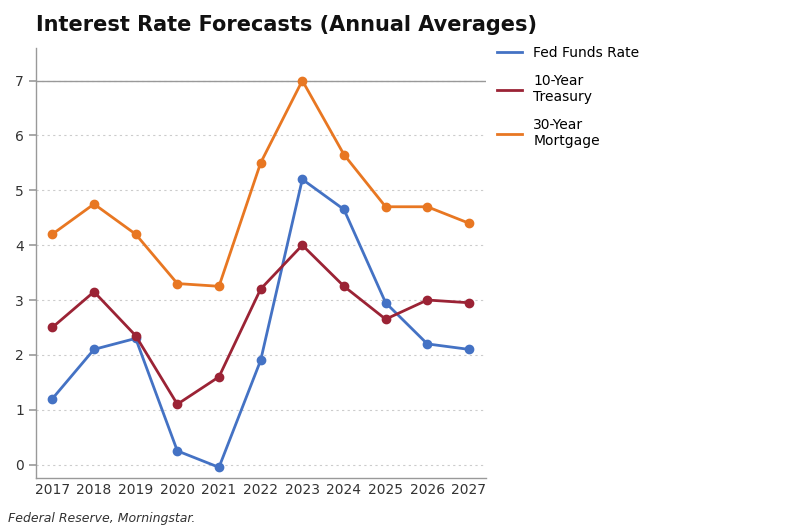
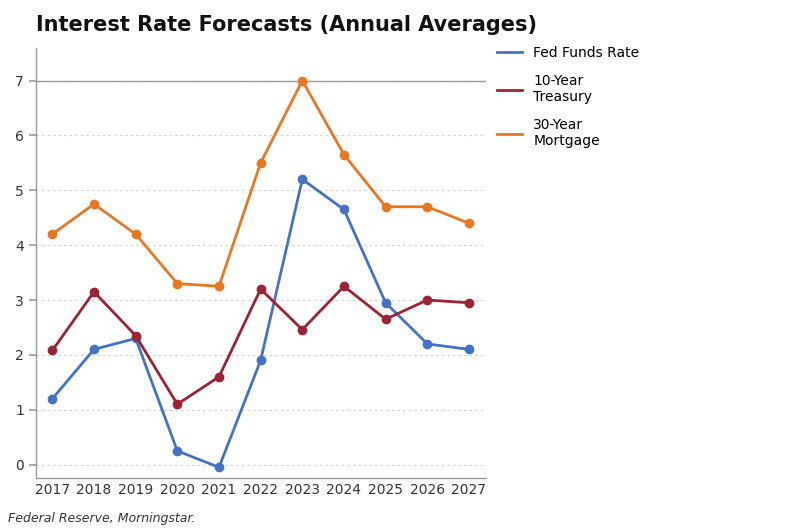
10-Year Treasury/2017: 2.50 -> 2.08
10-Year Treasury/2023: 4.00 -> 2.46
